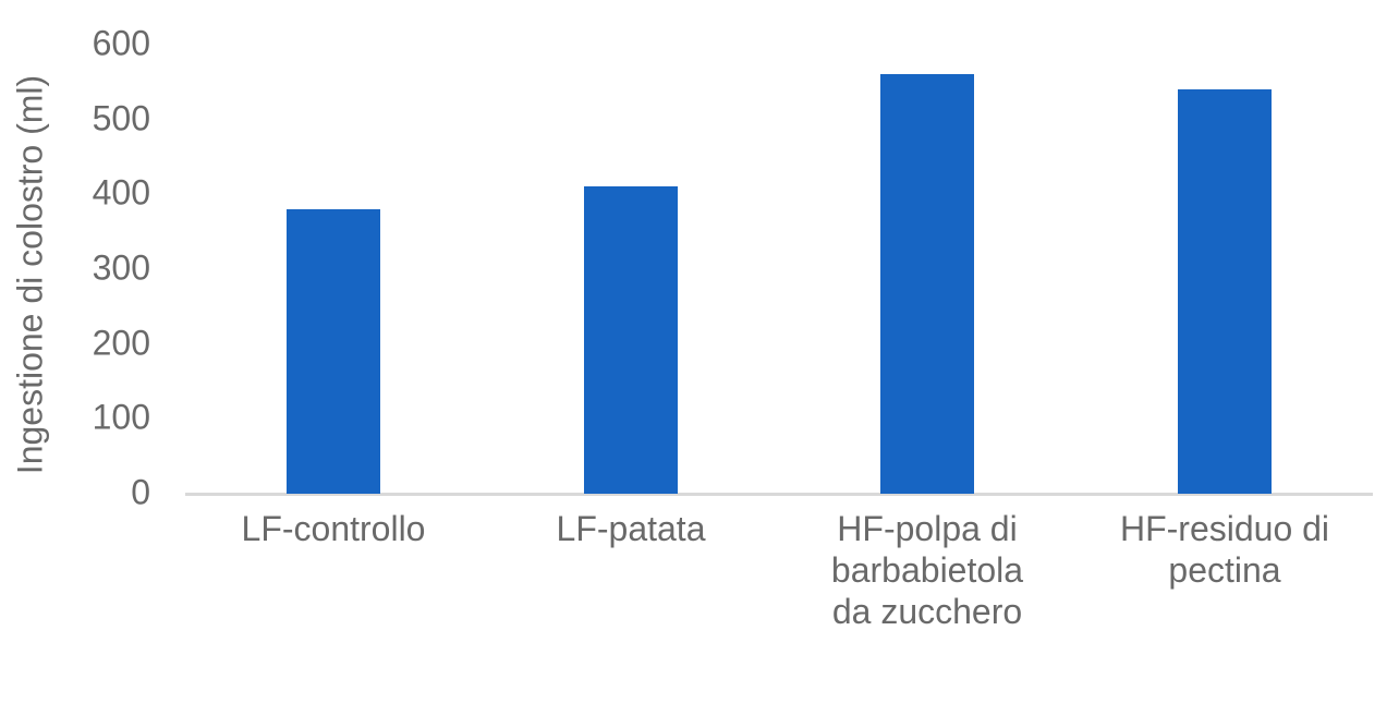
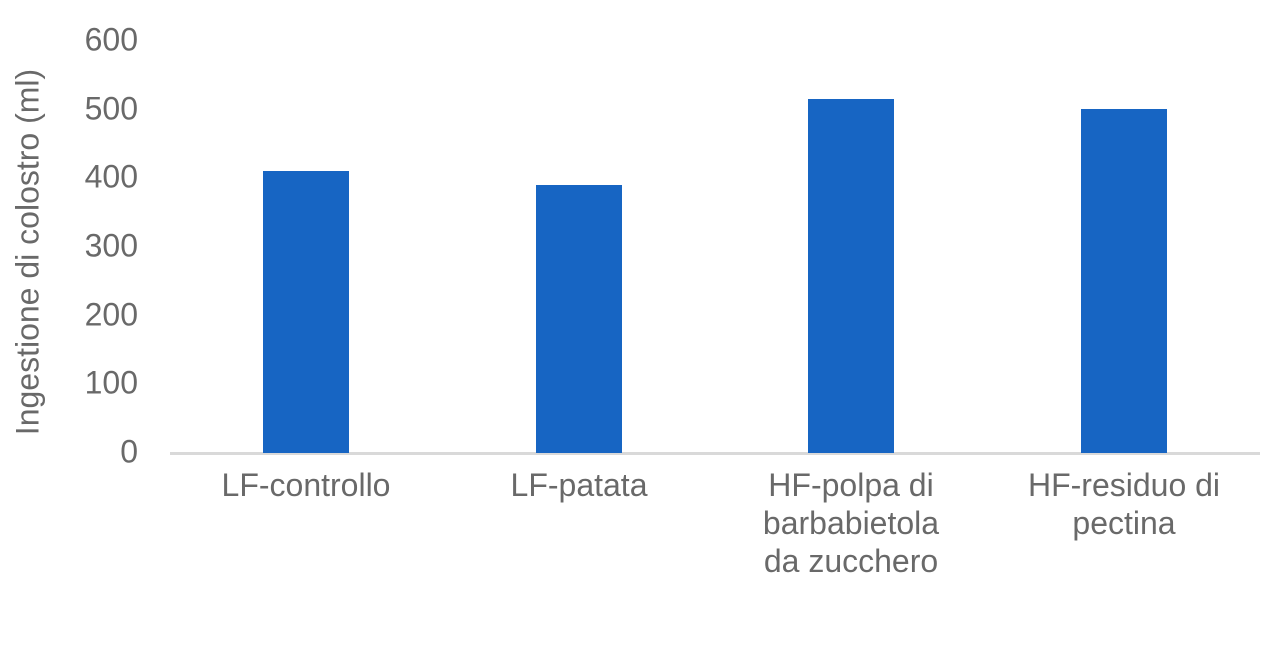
LF-controllo: 380 -> 410
LF-patata: 410 -> 390
HF-polpa di barbabietola da zucchero: 560 -> 520
HF-residuo di pectina: 540 -> 500
